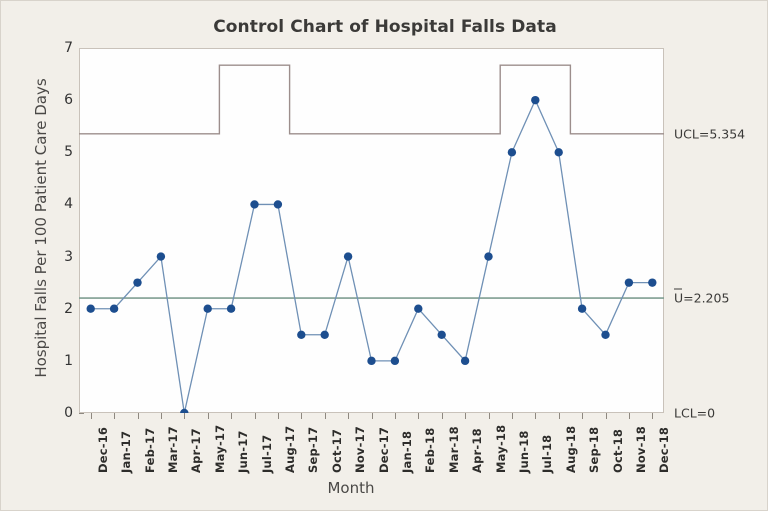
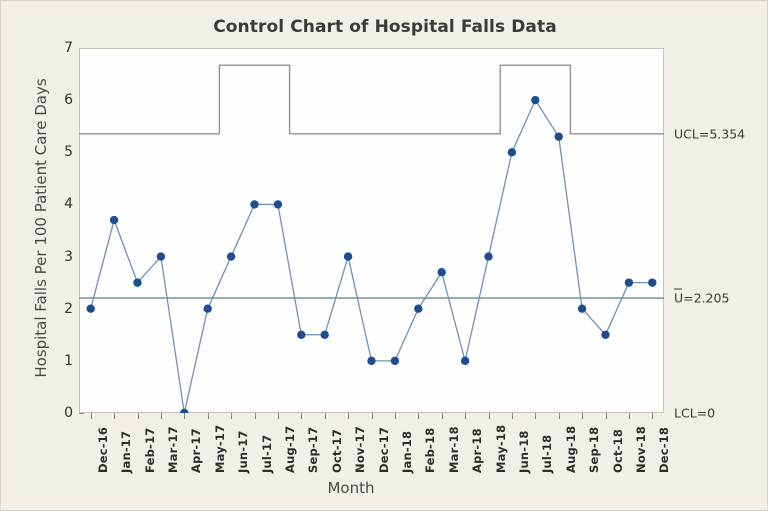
Jan-17: 2.0 -> 3.7
Jun-17: 2.0 -> 3.0
Mar-18: 1.5 -> 2.7
Aug-18: 5.0 -> 5.3
